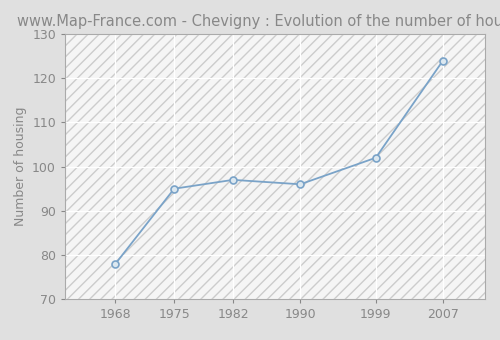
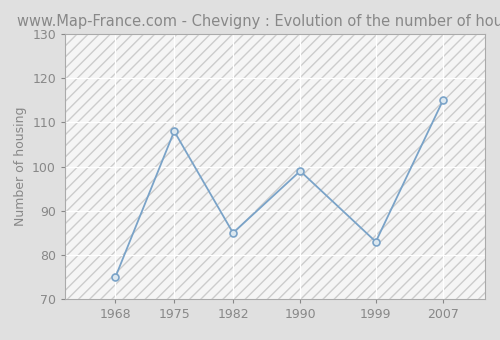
1968: 78 -> 75
1975: 95 -> 108
1982: 97 -> 85
1990: 96 -> 99
1999: 102 -> 83
2007: 124 -> 115
